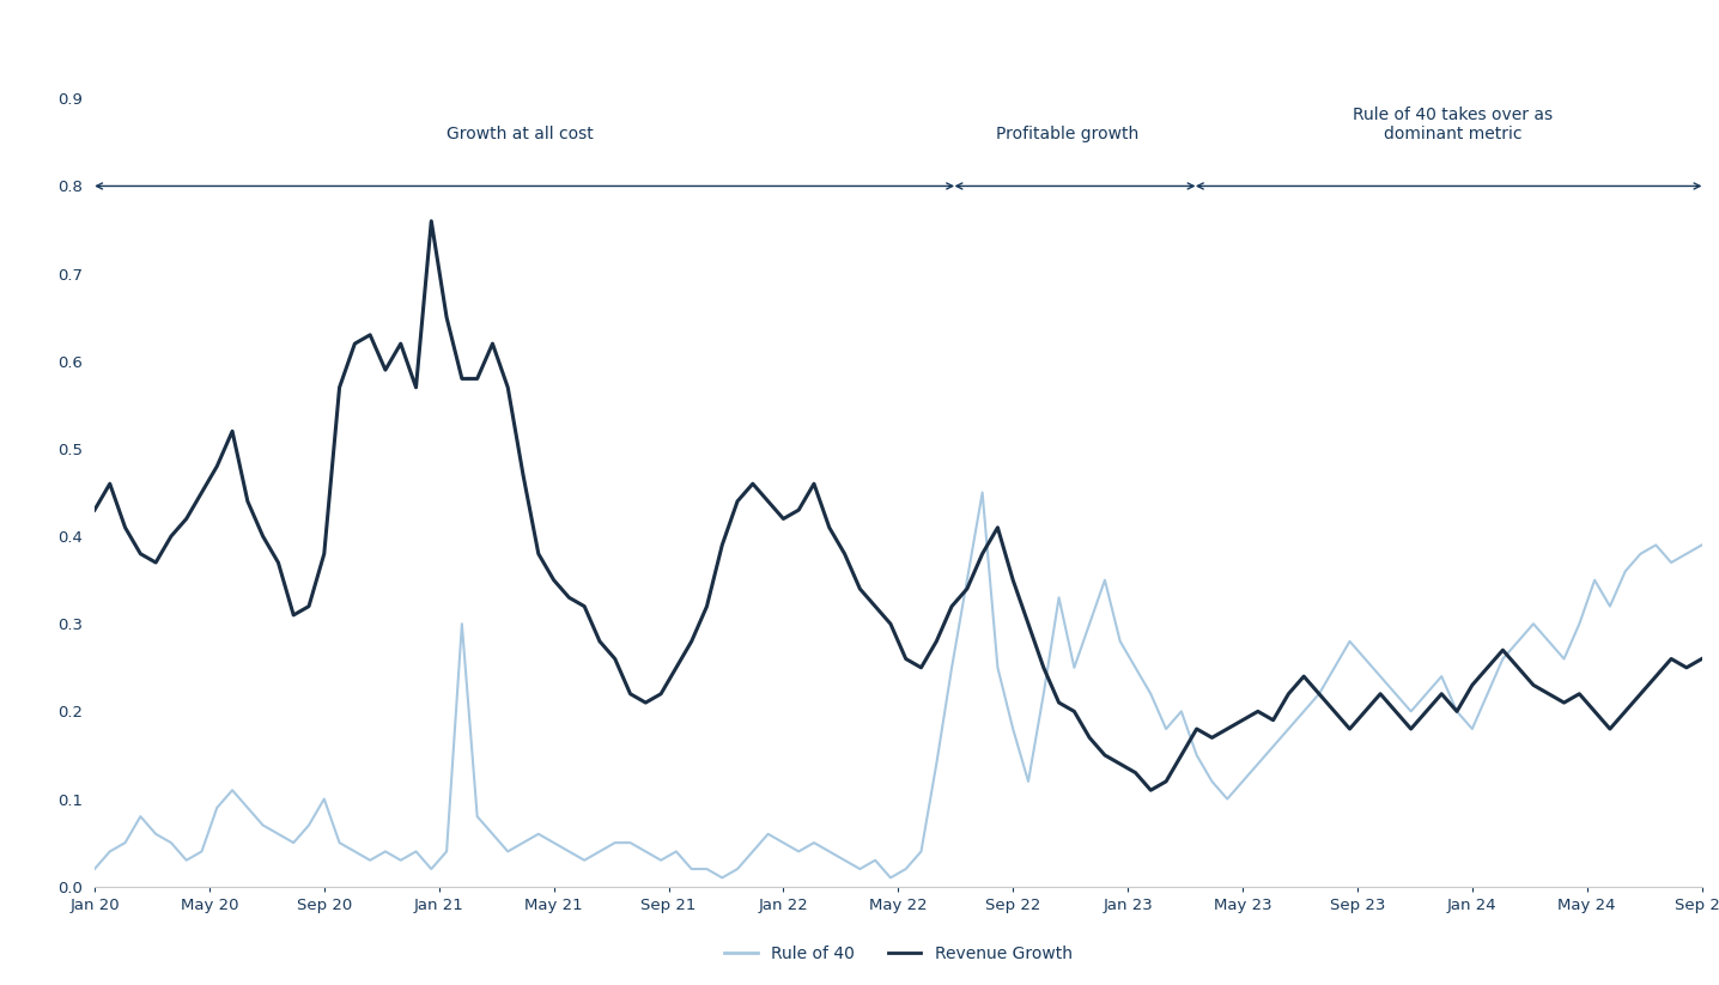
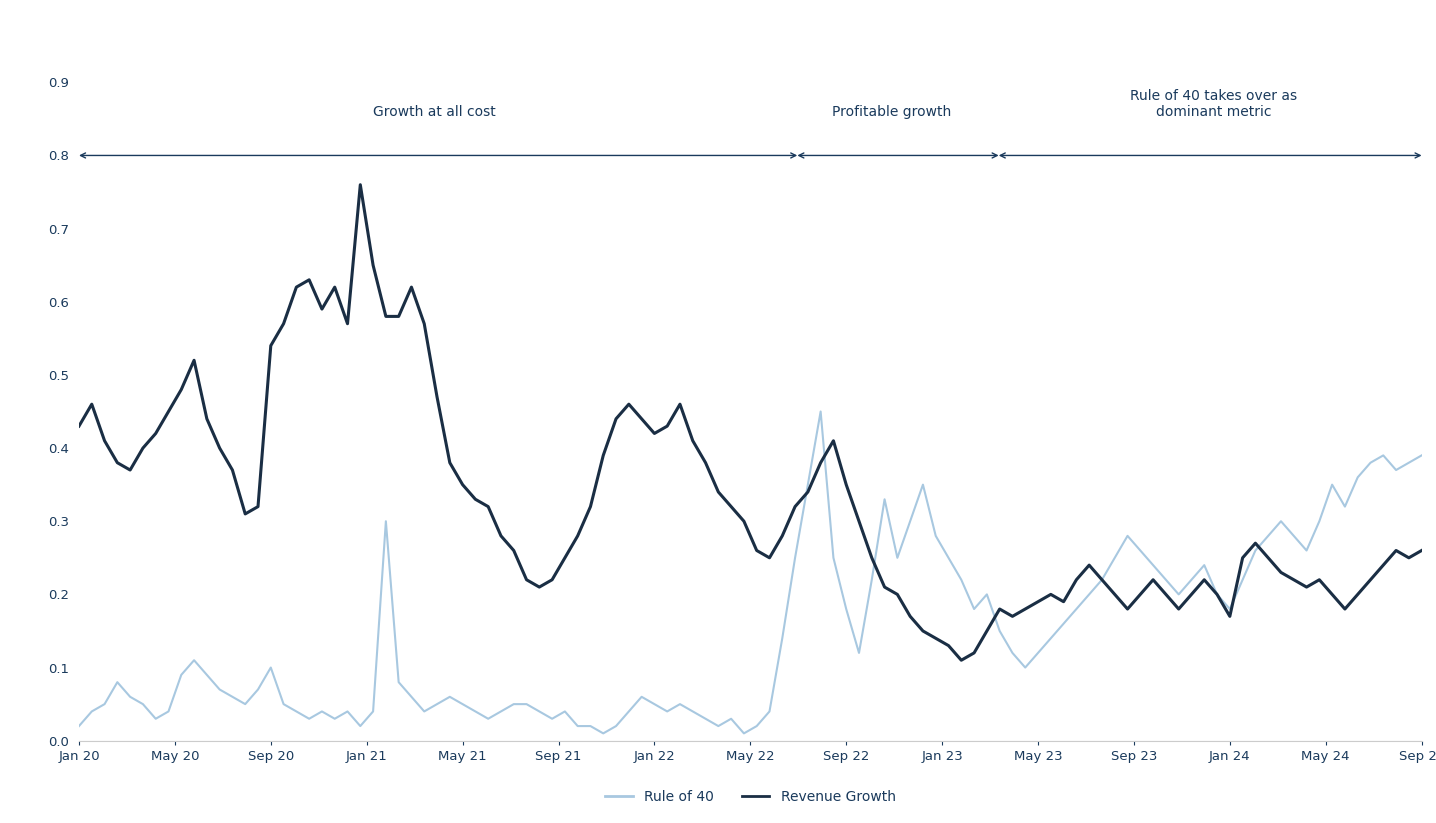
Revenue Growth/Sep 20: 0.38 -> 0.54
Revenue Growth/Jan 24: 0.23 -> 0.17
